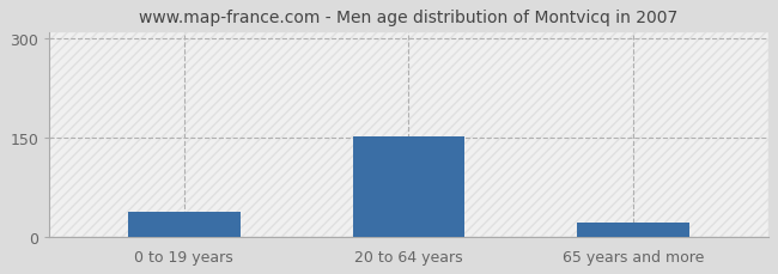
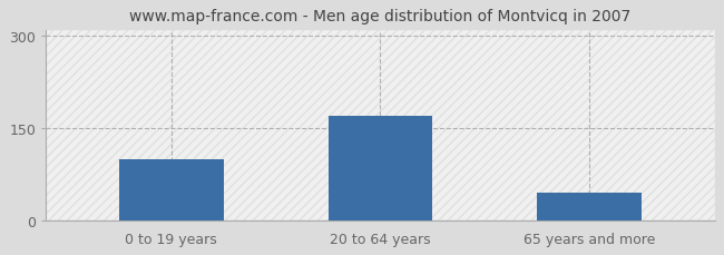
0 to 19 years: 38 -> 100
20 to 64 years: 152 -> 170
65 years and more: 22 -> 45
